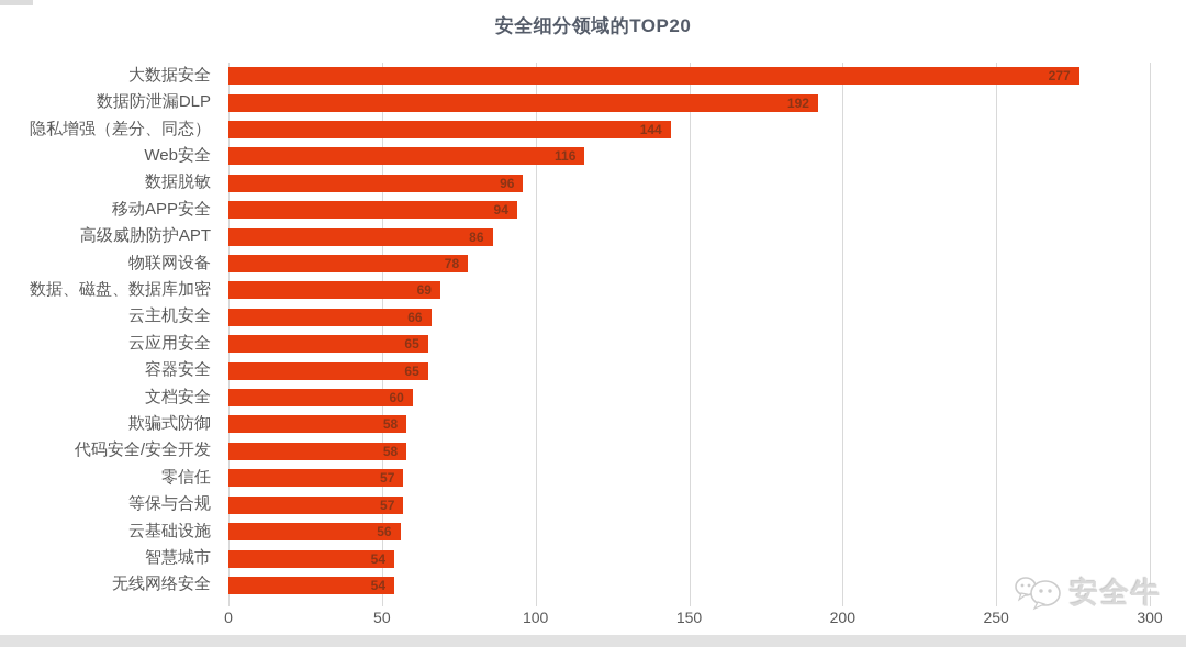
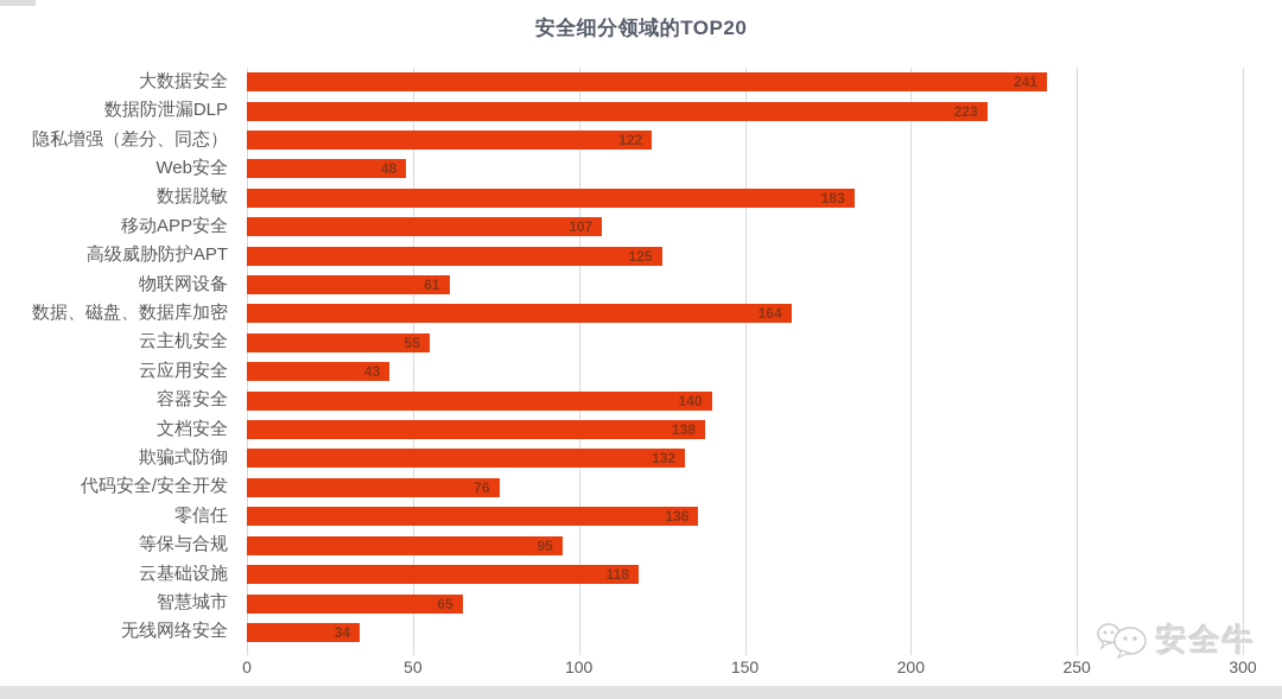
大数据安全: 277 -> 241
数据防泄漏DLP: 192 -> 223
隐私增强（差分、同态）: 144 -> 122
Web安全: 116 -> 48
数据脱敏: 96 -> 183
移动APP安全: 94 -> 107
高级威胁防护APT: 86 -> 125
物联网设备: 78 -> 61
数据、磁盘、数据库加密: 69 -> 164
云主机安全: 66 -> 55
云应用安全: 65 -> 43
容器安全: 65 -> 140
文档安全: 60 -> 138
欺骗式防御: 58 -> 132
代码安全/安全开发: 58 -> 76
零信任: 57 -> 136
等保与合规: 57 -> 95
云基础设施: 56 -> 118
智慧城市: 54 -> 65
无线网络安全: 54 -> 34
